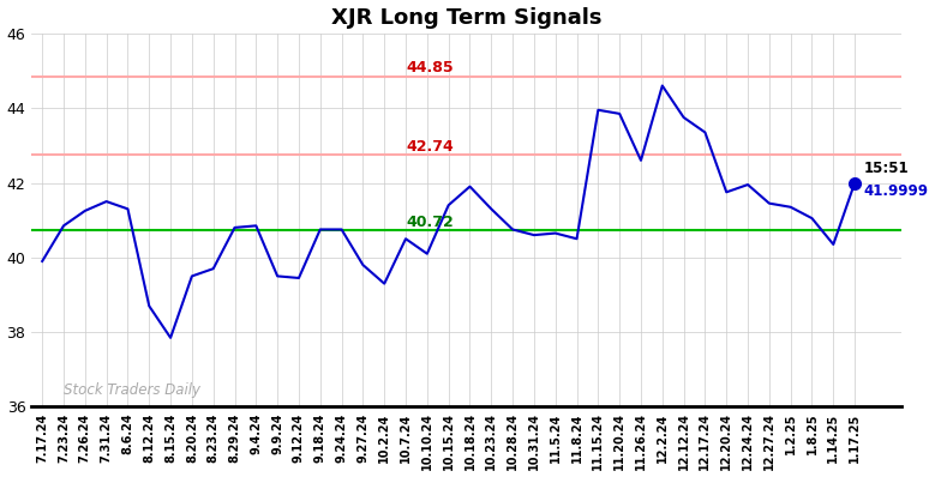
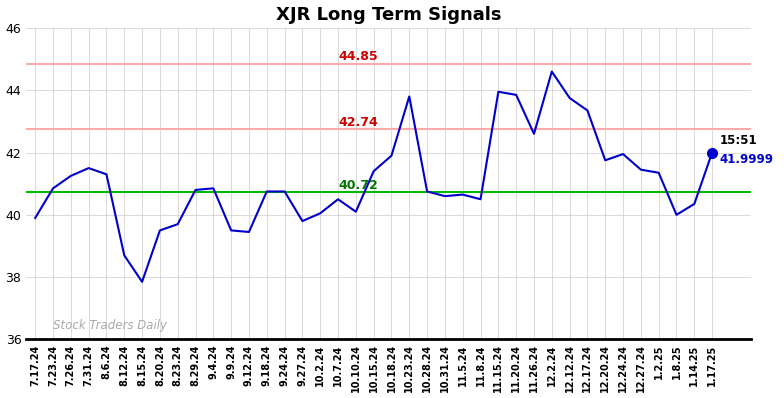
10.2.24: 39.30 -> 40.05
10.23.24: 41.30 -> 43.80
1.8.25: 41.05 -> 40.00
